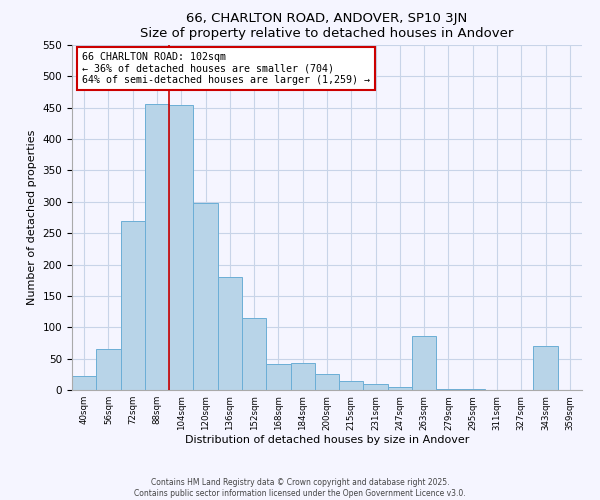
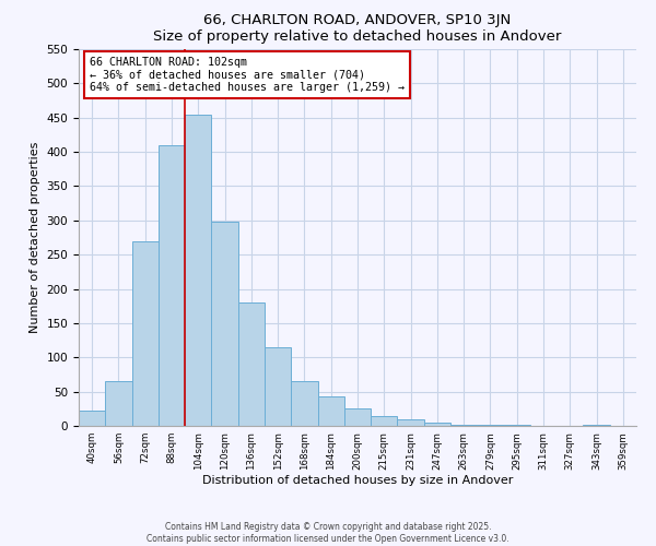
88sqm: 456 -> 410
168sqm: 42 -> 65
263sqm: 86 -> 2
343sqm: 70 -> 1
